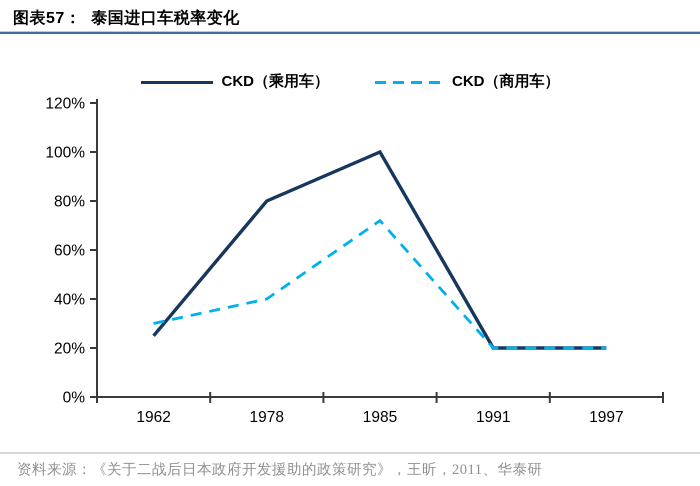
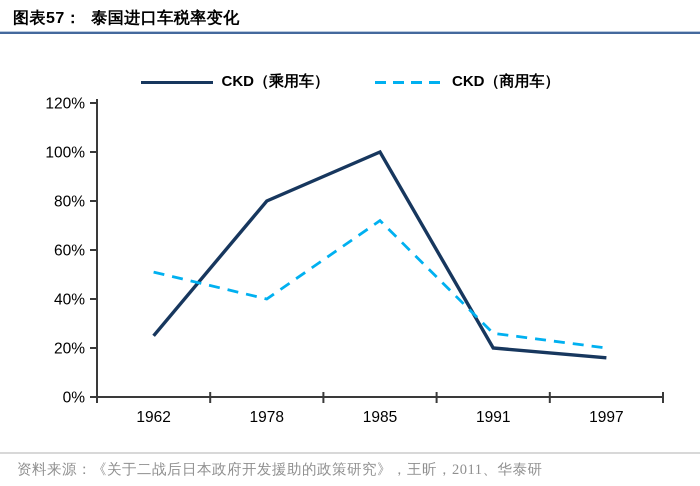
CKD（商用车）/1962: 30% -> 51%
CKD（商用车）/1991: 20% -> 26%
CKD（乘用车）/1997: 20% -> 16%
